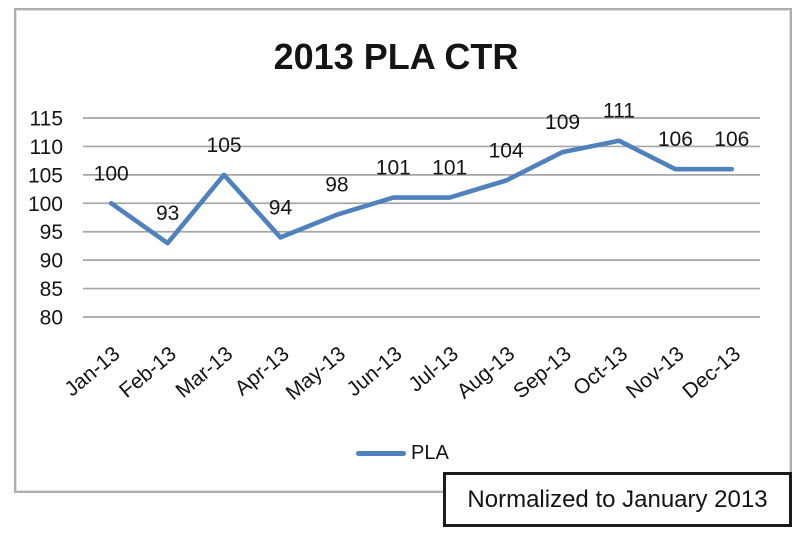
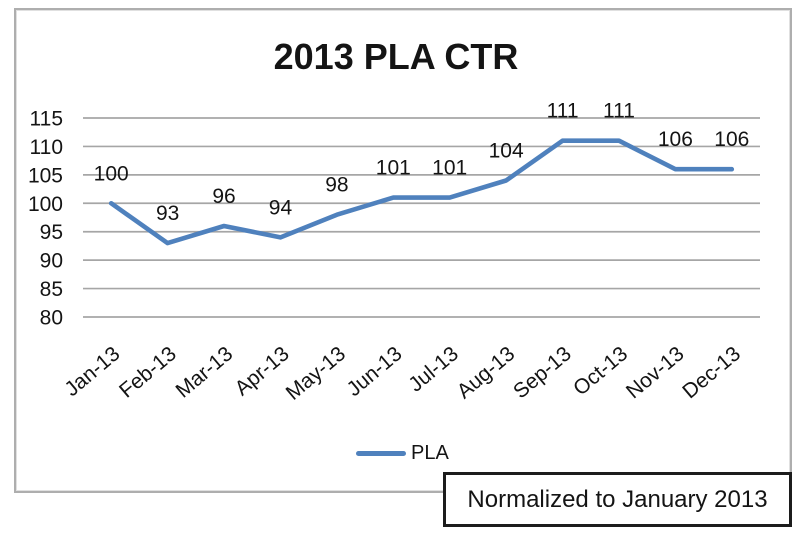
Mar-13: 105 -> 96
Sep-13: 109 -> 111
